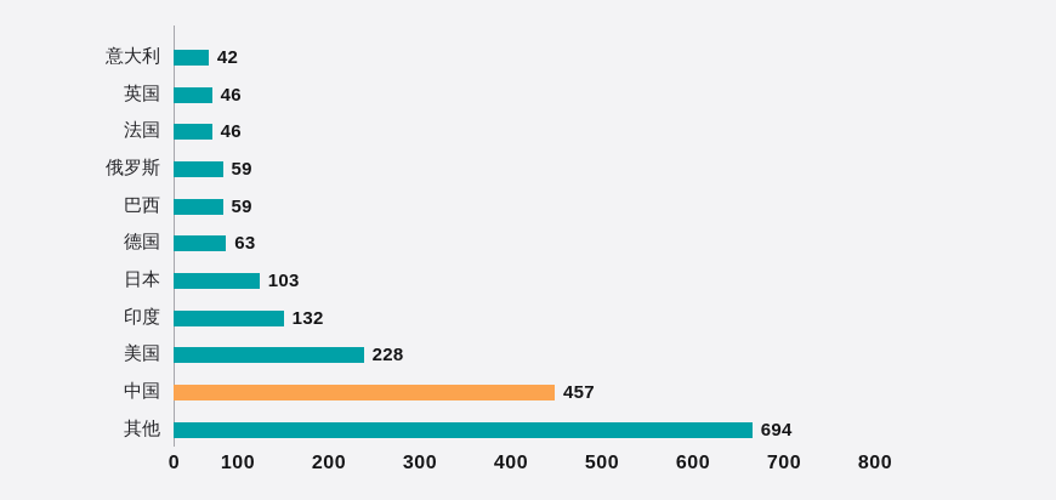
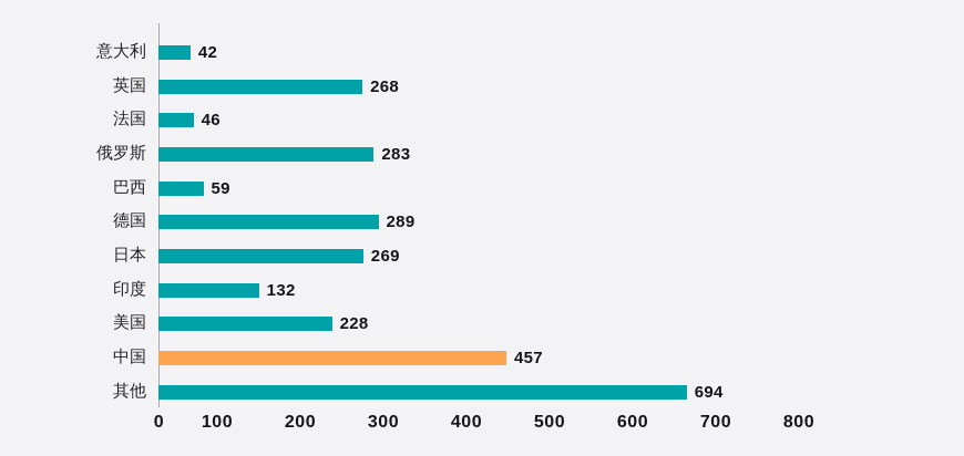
英国: 46 -> 268
俄罗斯: 59 -> 283
德国: 63 -> 289
日本: 103 -> 269
